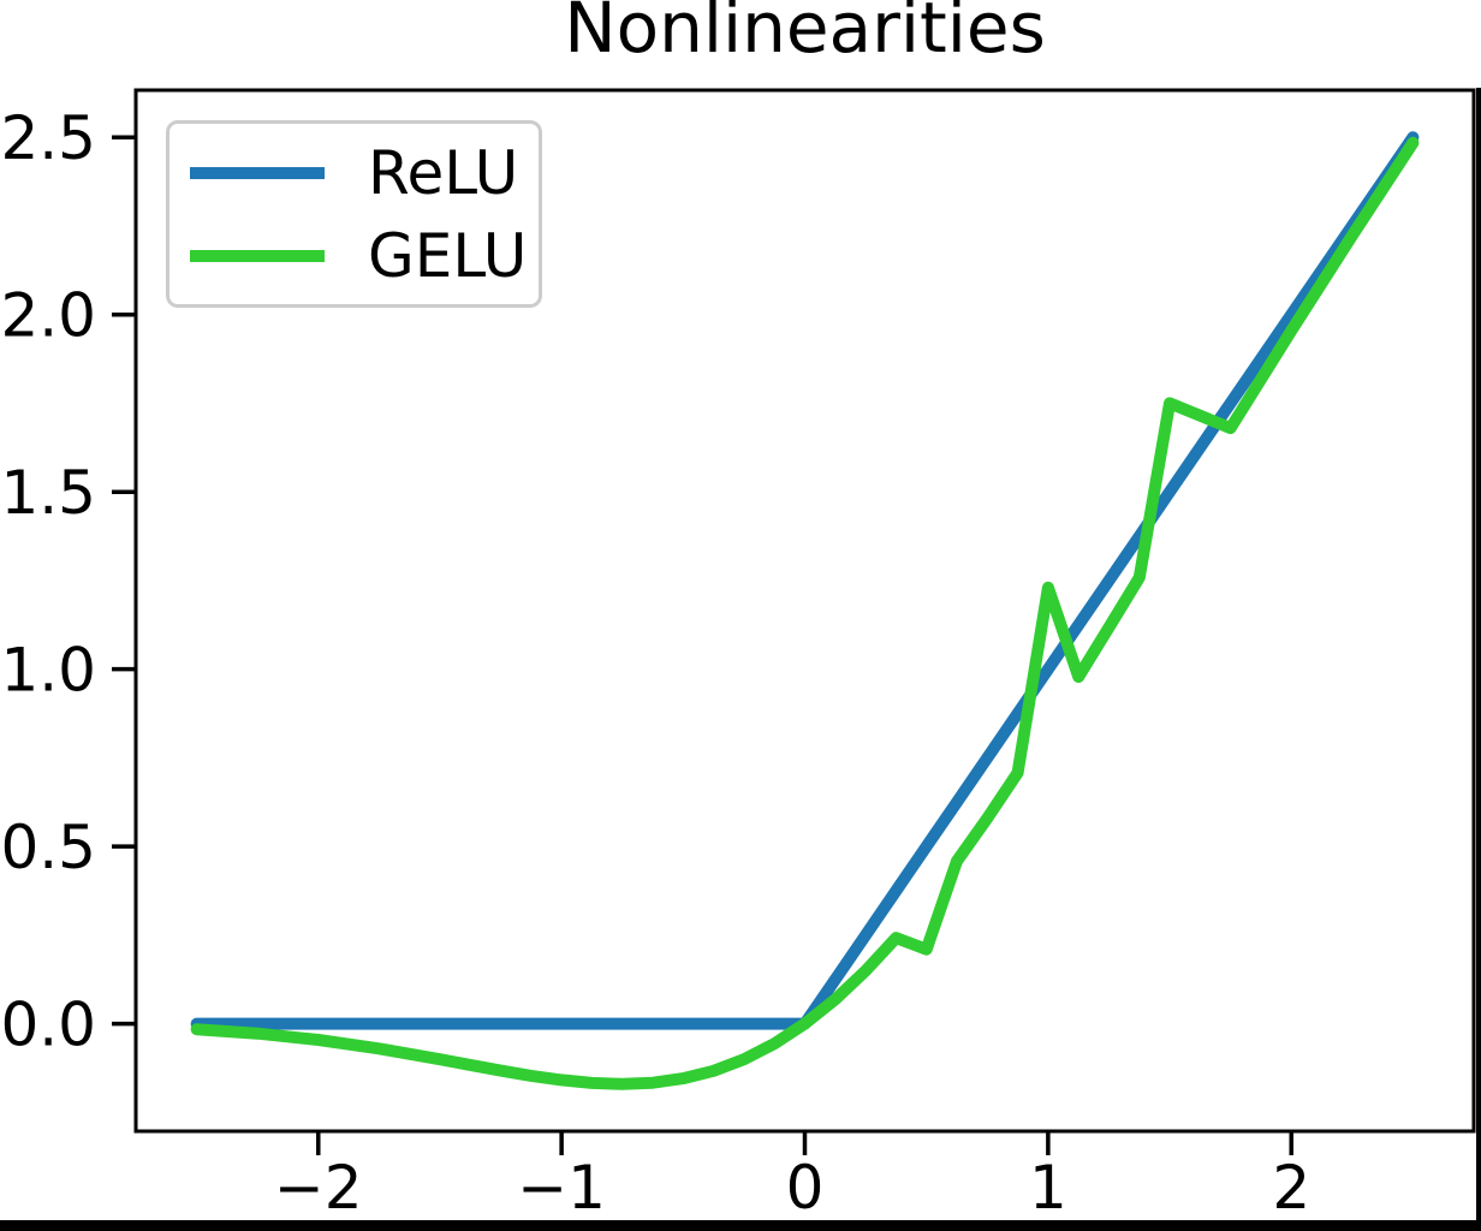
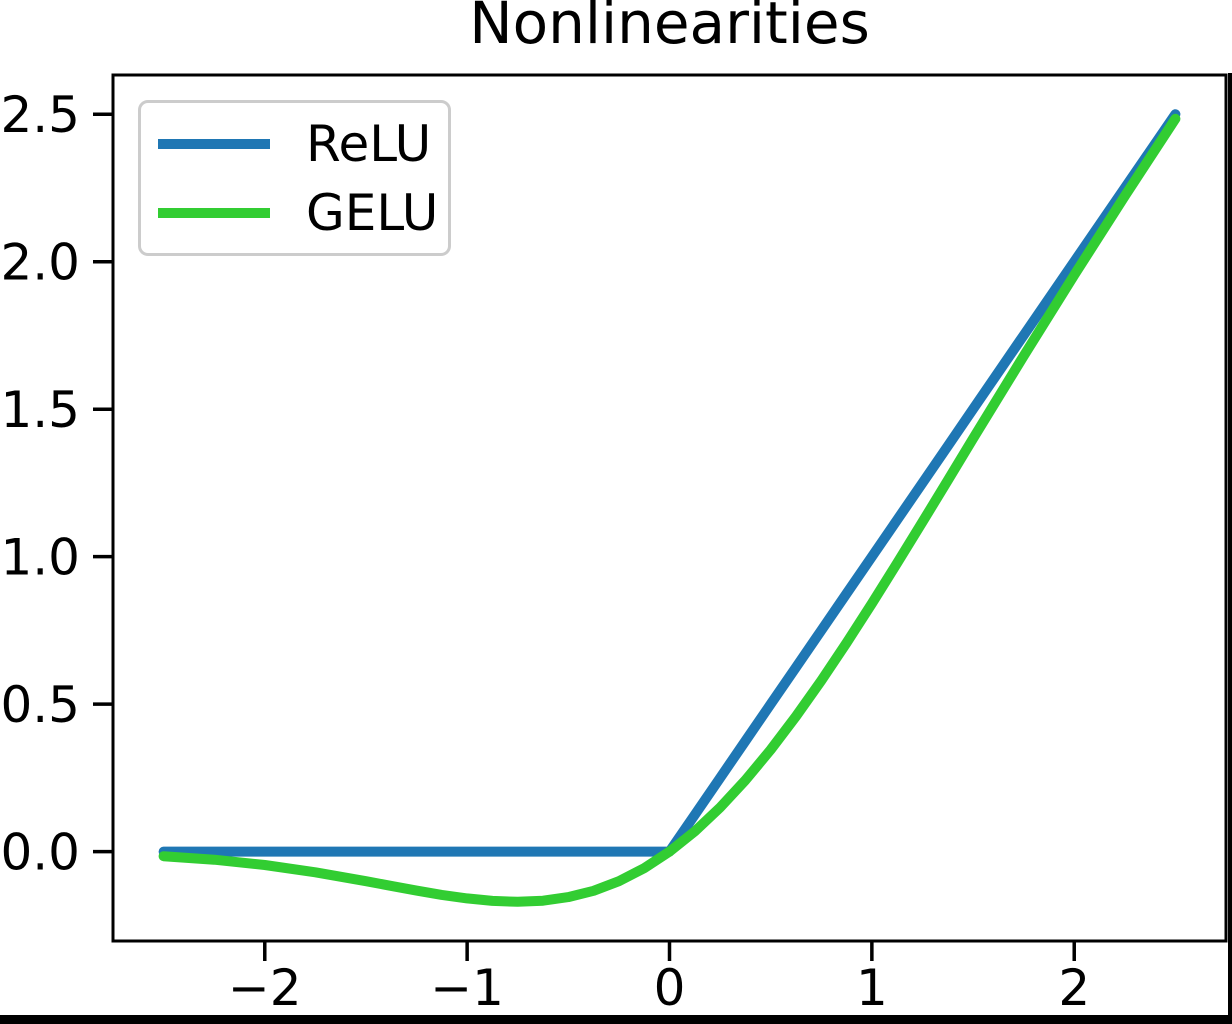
GELU/0.5: 0.21 -> 0.35
GELU/1.0: 1.23 -> 0.84
GELU/1.5: 1.75 -> 1.40
